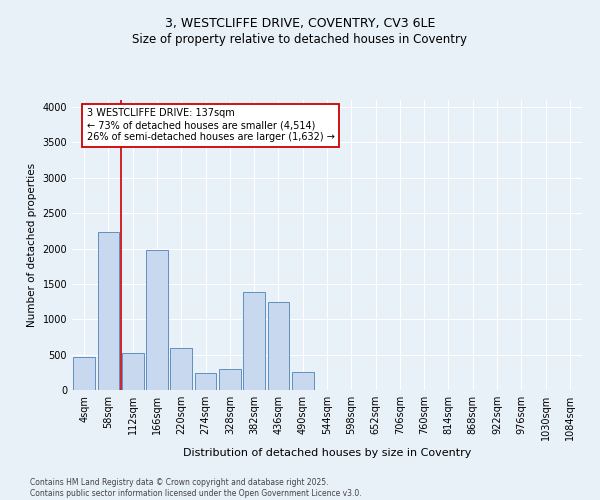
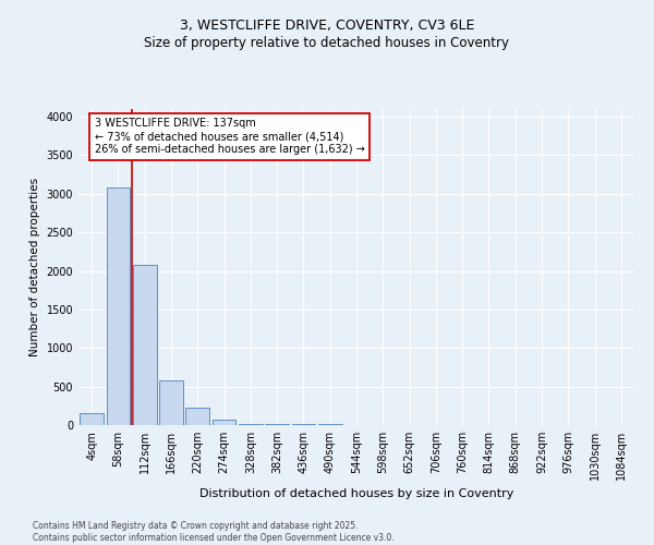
4sqm: 460 -> 150
58sqm: 2240 -> 3080
112sqm: 520 -> 2080
166sqm: 1980 -> 580
220sqm: 600 -> 230
274sqm: 240 -> 70
328sqm: 300 -> 20
382sqm: 1380 -> 20
436sqm: 1240 -> 20
490sqm: 260 -> 20
